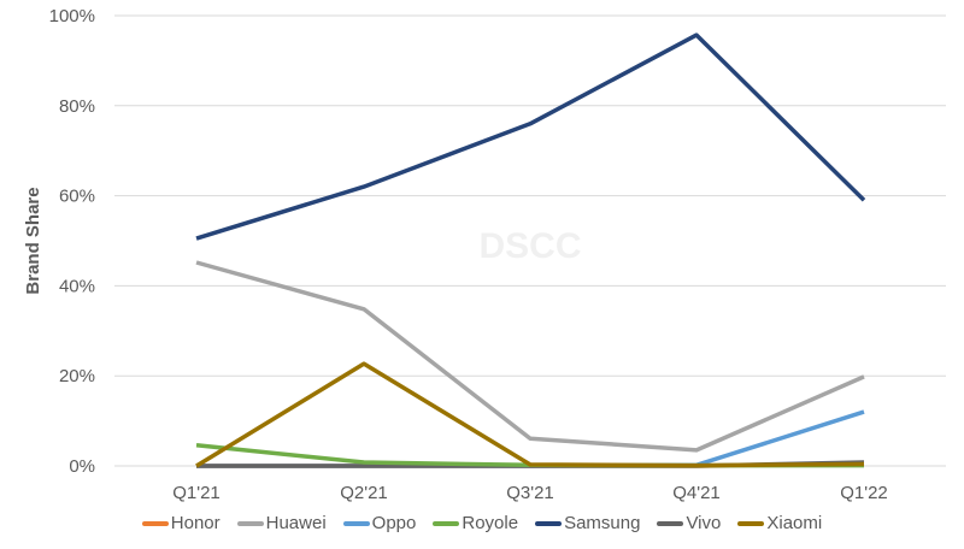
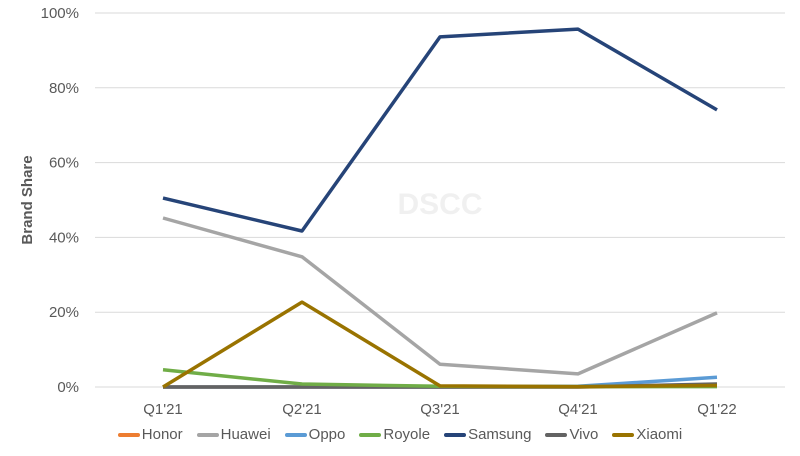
Samsung/Q2'21: 62% -> 42%
Samsung/Q3'21: 76% -> 94%
Oppo/Q1'22: 12% -> 3%
Samsung/Q1'22: 59% -> 74%
